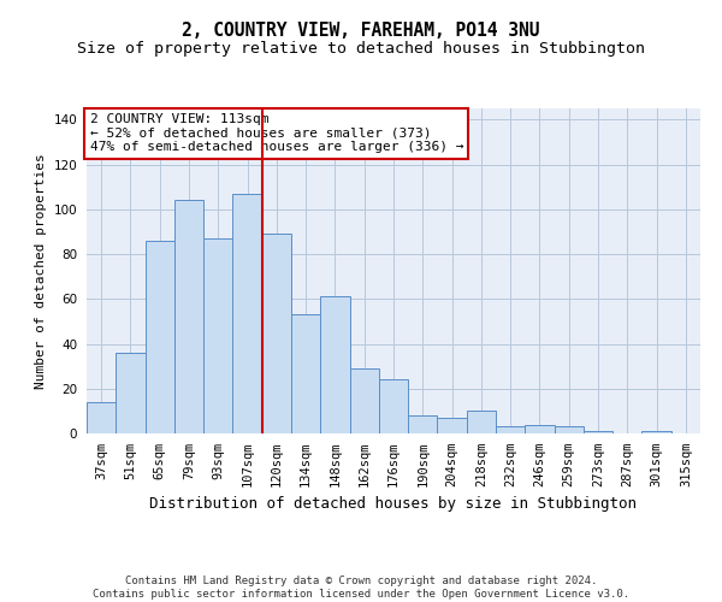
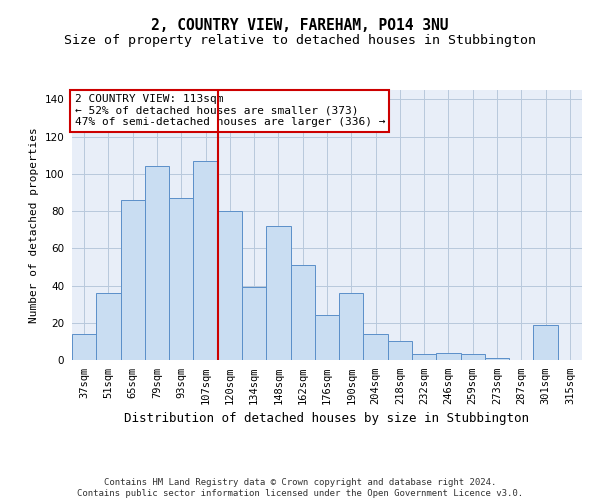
120sqm: 89 -> 80
134sqm: 53 -> 39
148sqm: 61 -> 72
162sqm: 29 -> 51
190sqm: 8 -> 36
204sqm: 7 -> 14
301sqm: 1 -> 19
